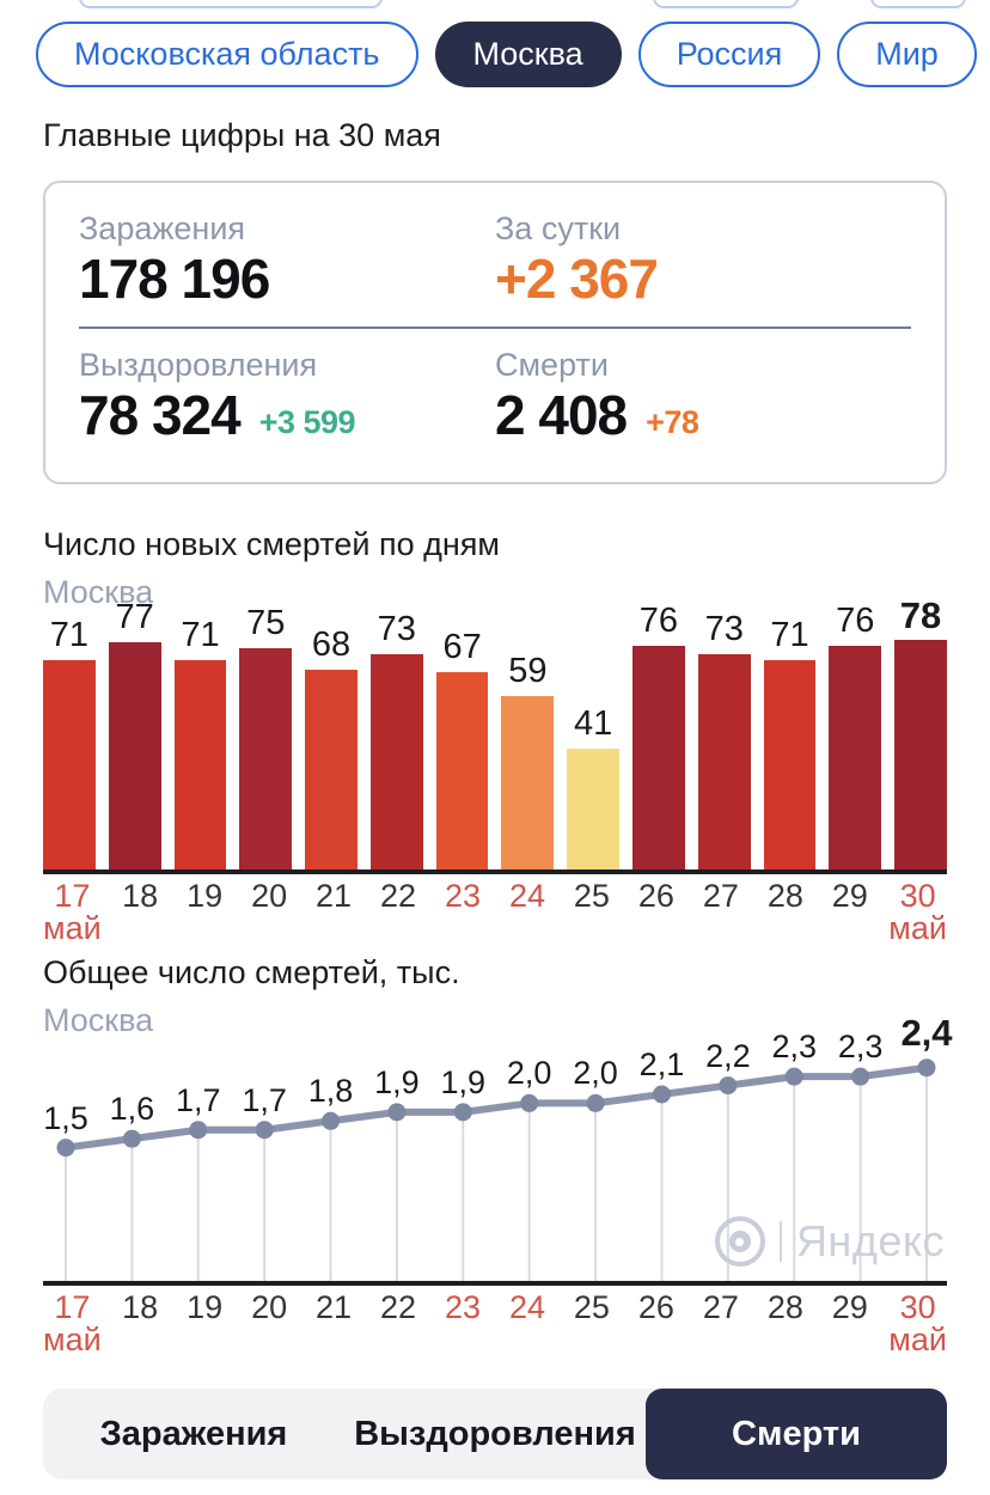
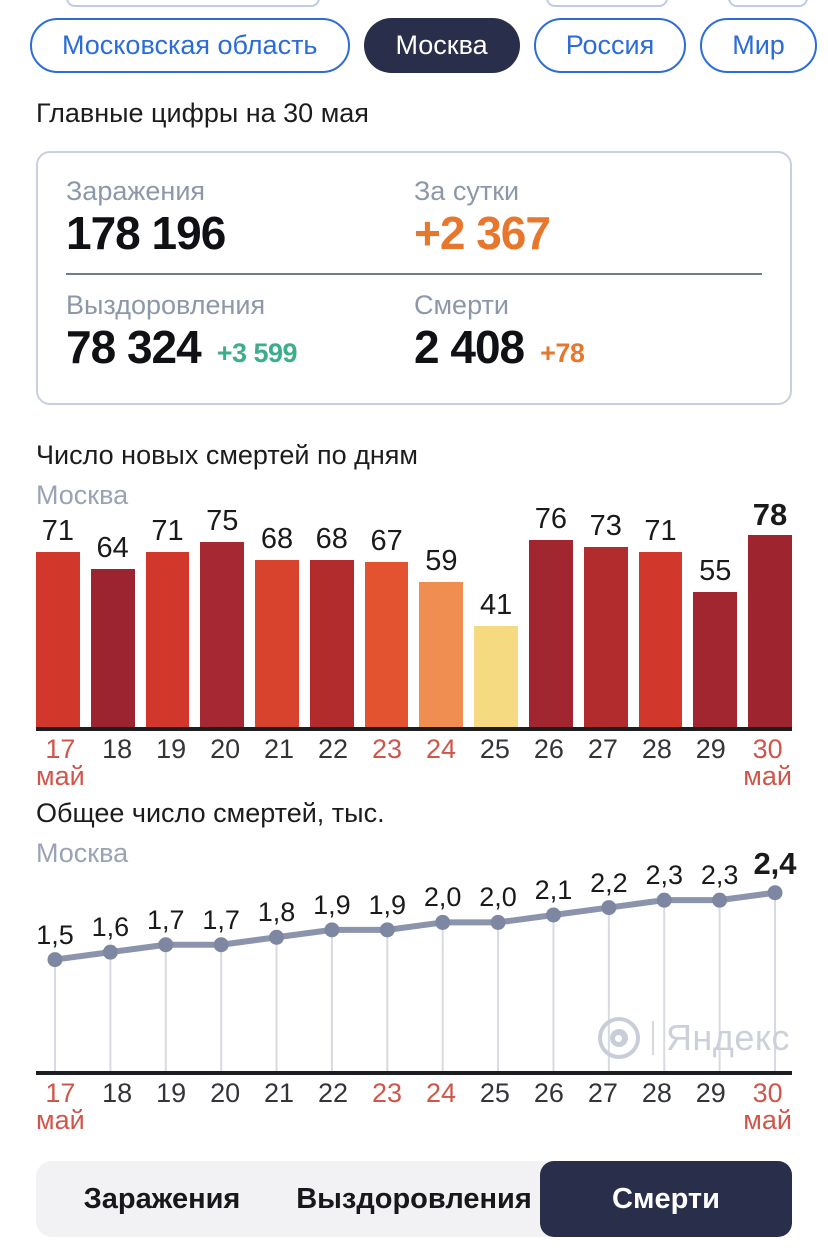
Число новых смертей по дням/18: 77 -> 64
Число новых смертей по дням/22: 73 -> 68
Число новых смертей по дням/29: 76 -> 55
